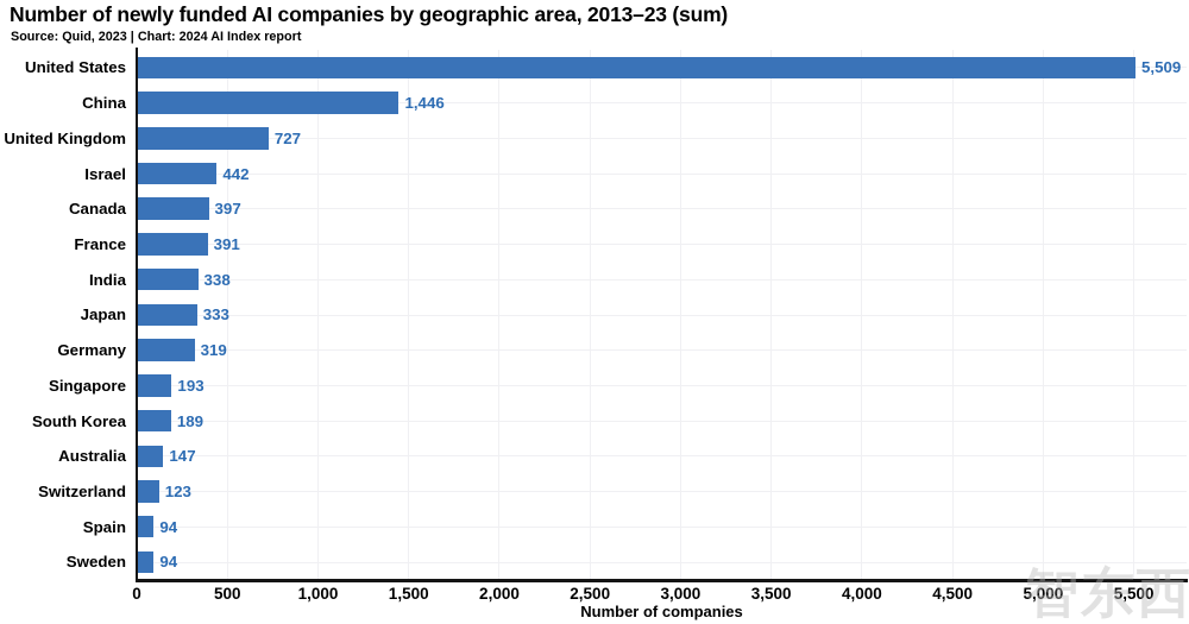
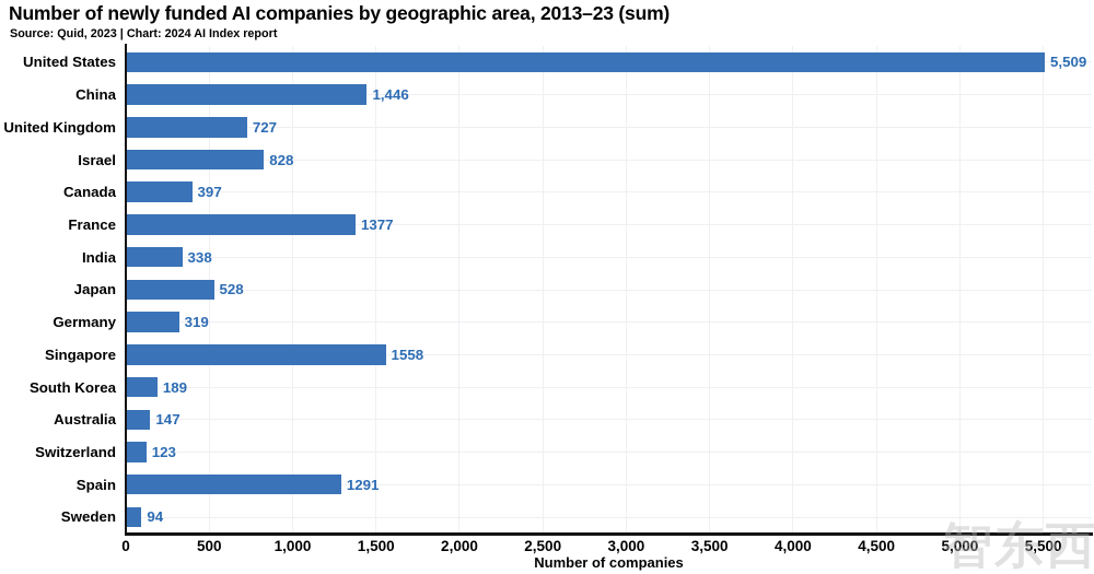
Israel: 442 -> 828
France: 391 -> 1377
Japan: 333 -> 528
Singapore: 193 -> 1558
Spain: 94 -> 1291
